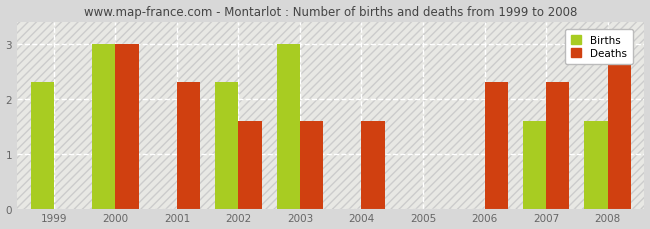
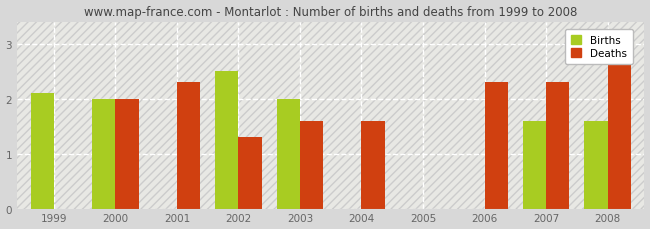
Births/1999: 2.3 -> 2.1
Births/2000: 3.0 -> 2.0
Deaths/2000: 3.0 -> 2.0
Births/2002: 2.3 -> 2.5
Deaths/2002: 1.6 -> 1.3
Births/2003: 3.0 -> 2.0
